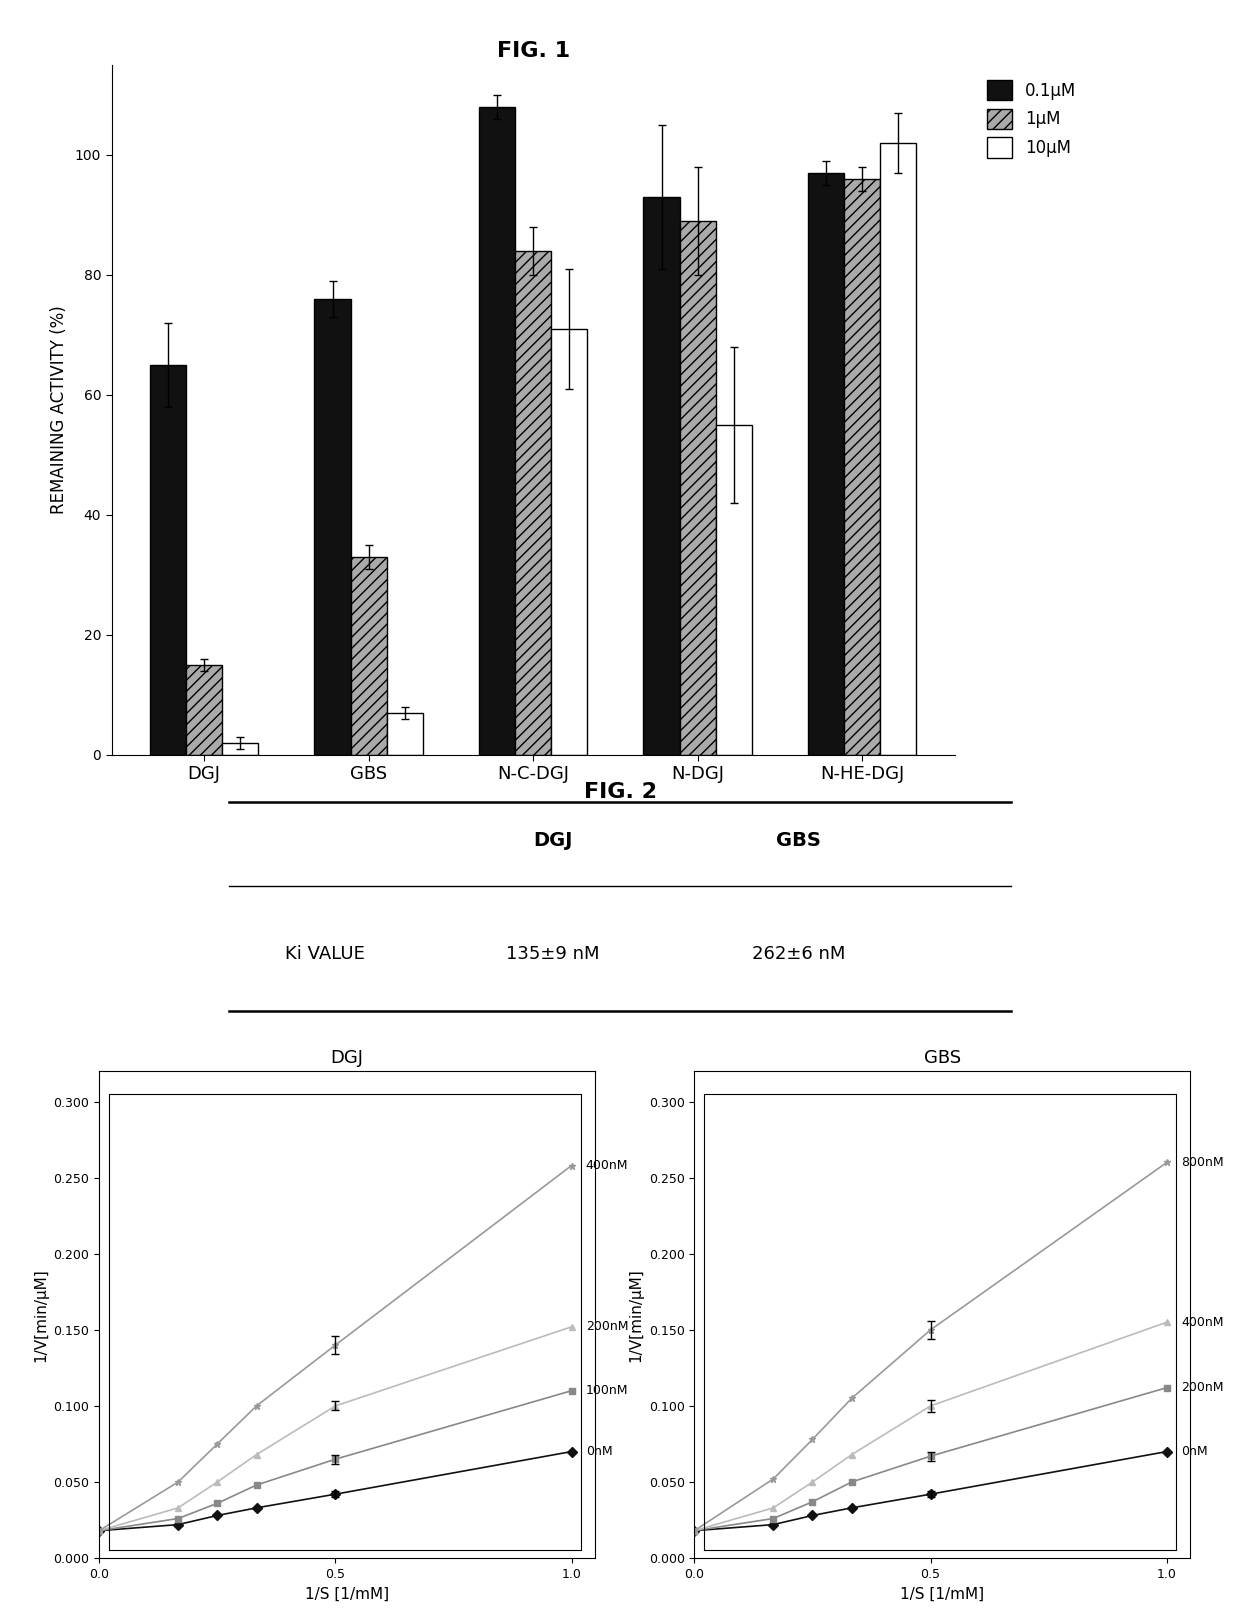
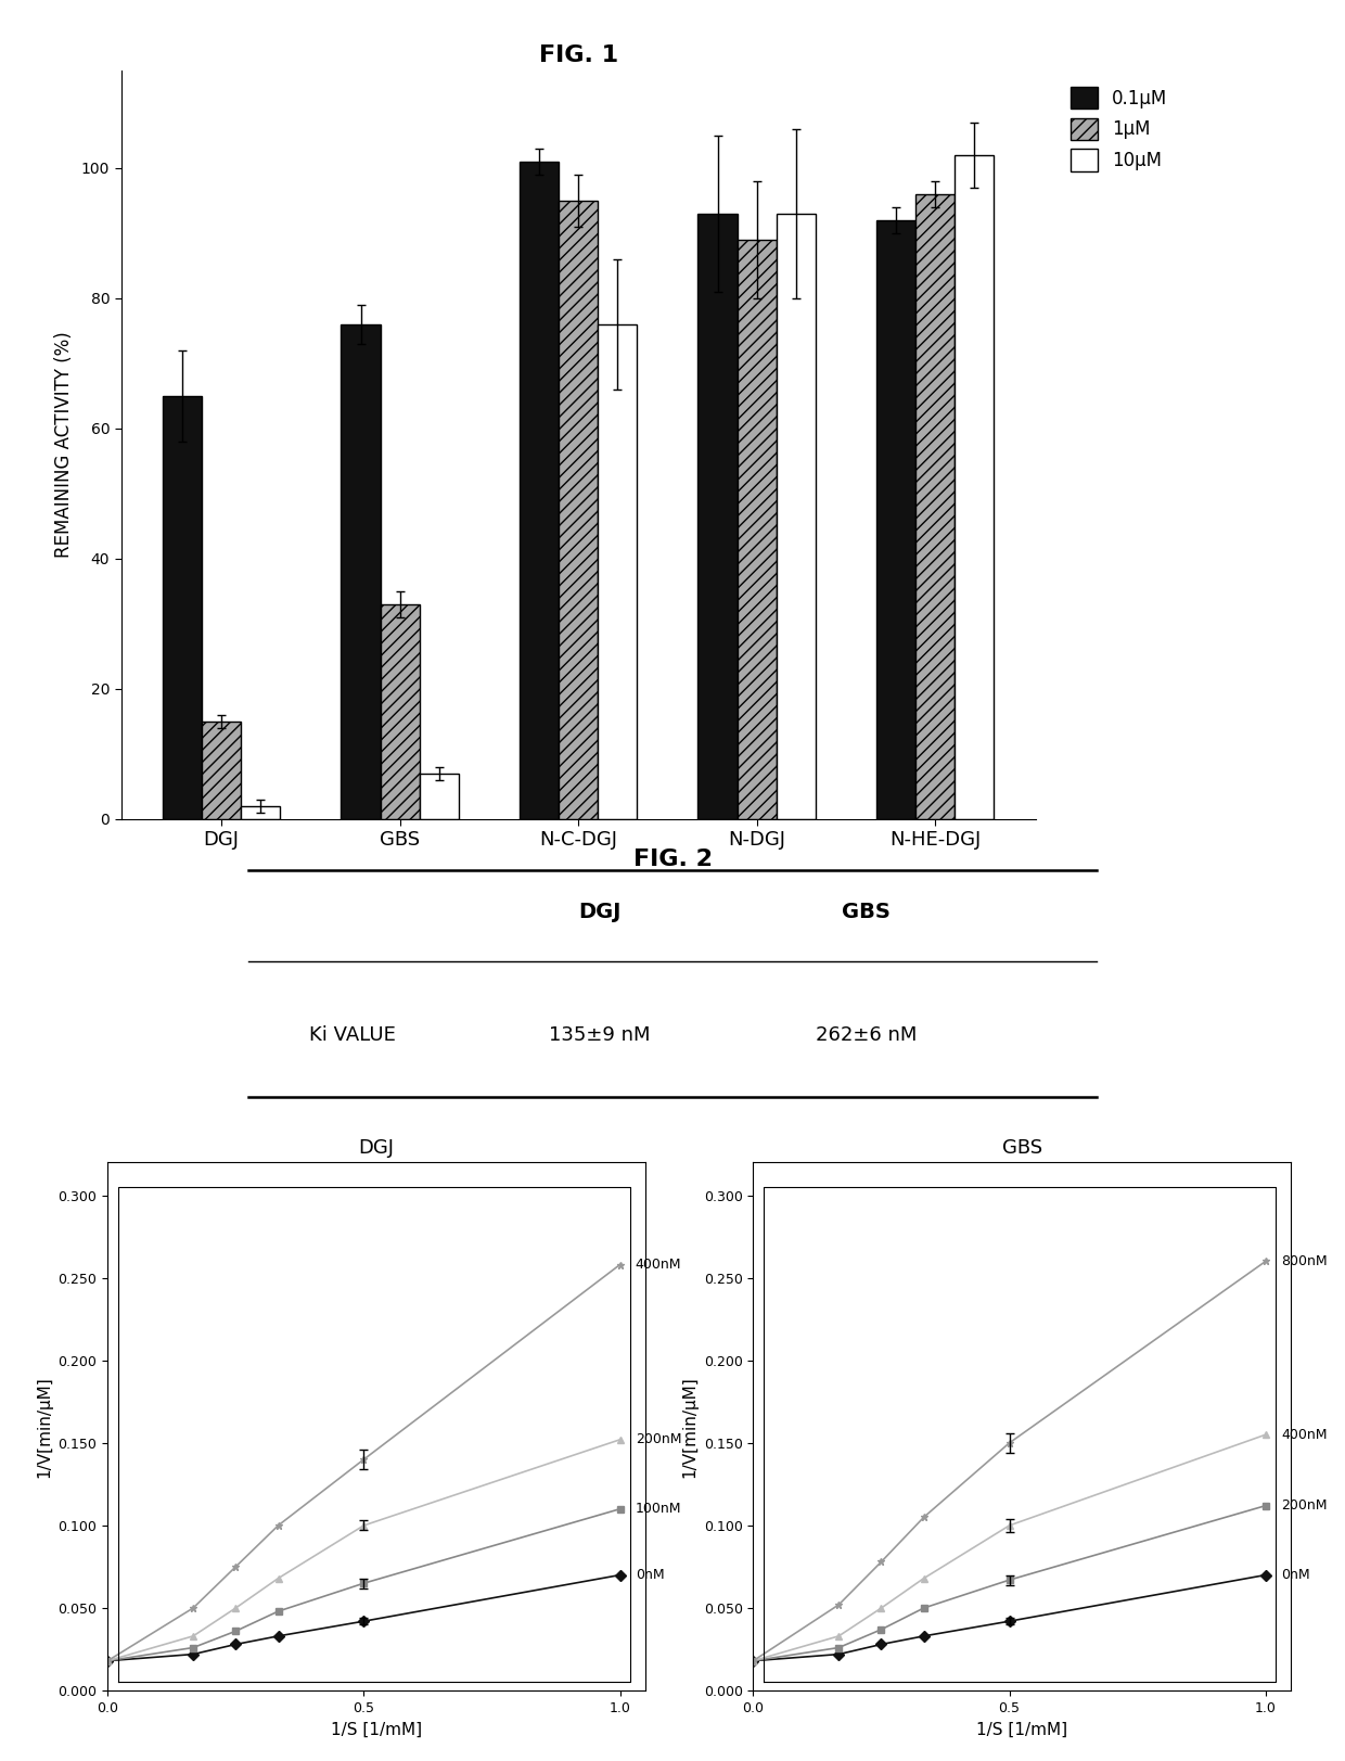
0.1μM/N-C-DGJ: 108 -> 101
1μM/N-C-DGJ: 84 -> 95
10μM/N-C-DGJ: 71 -> 76
10μM/N-DGJ: 55 -> 93
0.1μM/N-HE-DGJ: 97 -> 92
